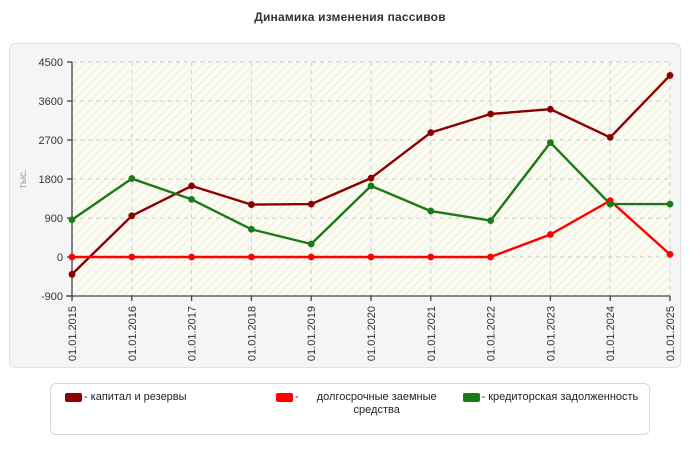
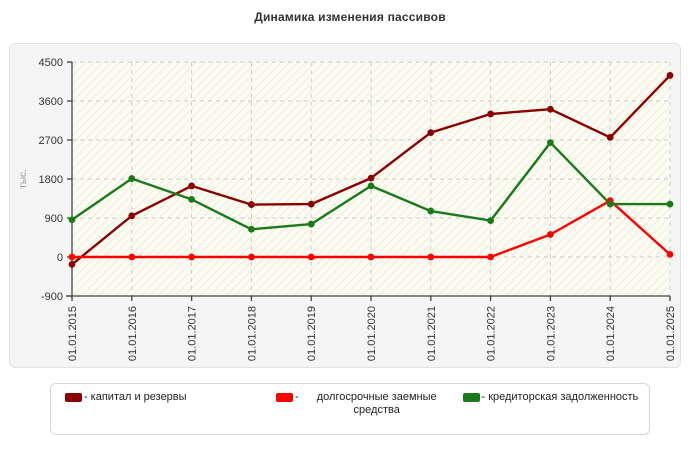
капитал и резервы/01.01.2015: -400 -> -200
кредиторская задолженность/01.01.2019: 300 -> 800
